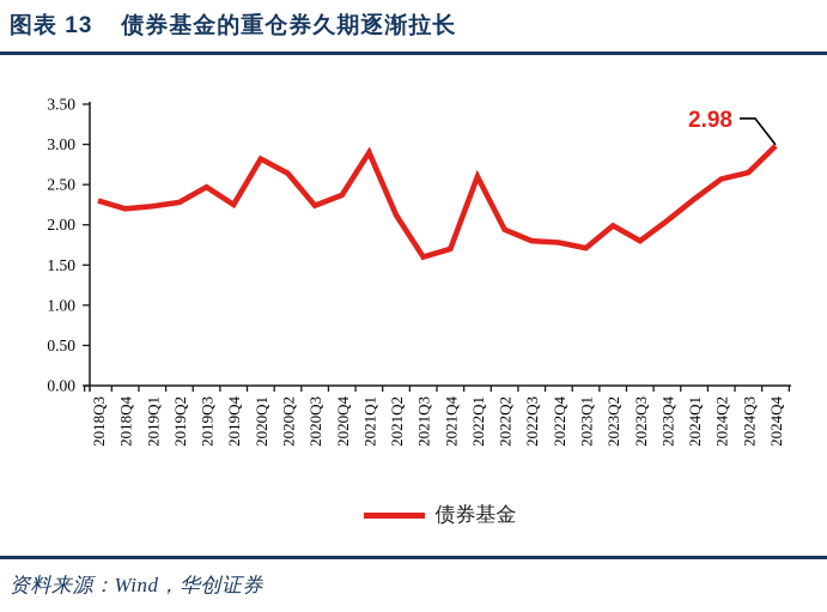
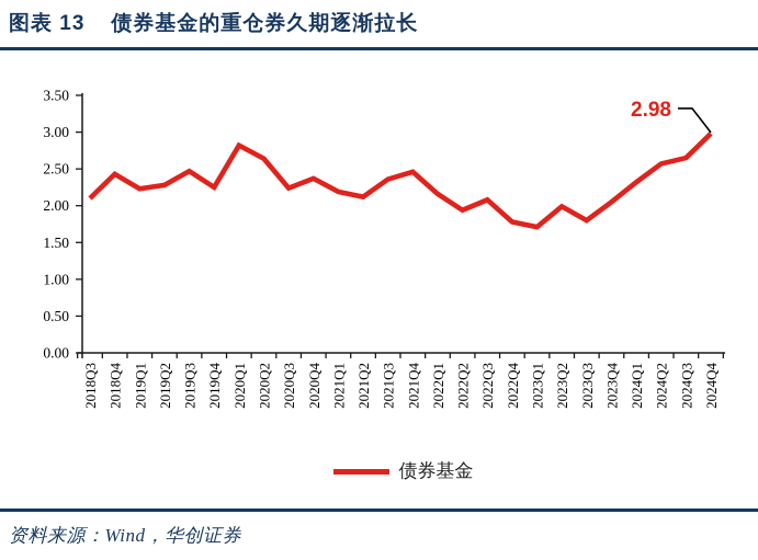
2018Q3: 2.3 -> 2.1
2018Q4: 2.2 -> 2.4
2021Q1: 2.9 -> 2.2
2021Q3: 1.6 -> 2.4
2021Q4: 1.7 -> 2.5
2022Q1: 2.6 -> 2.2
2022Q3: 1.8 -> 2.1
